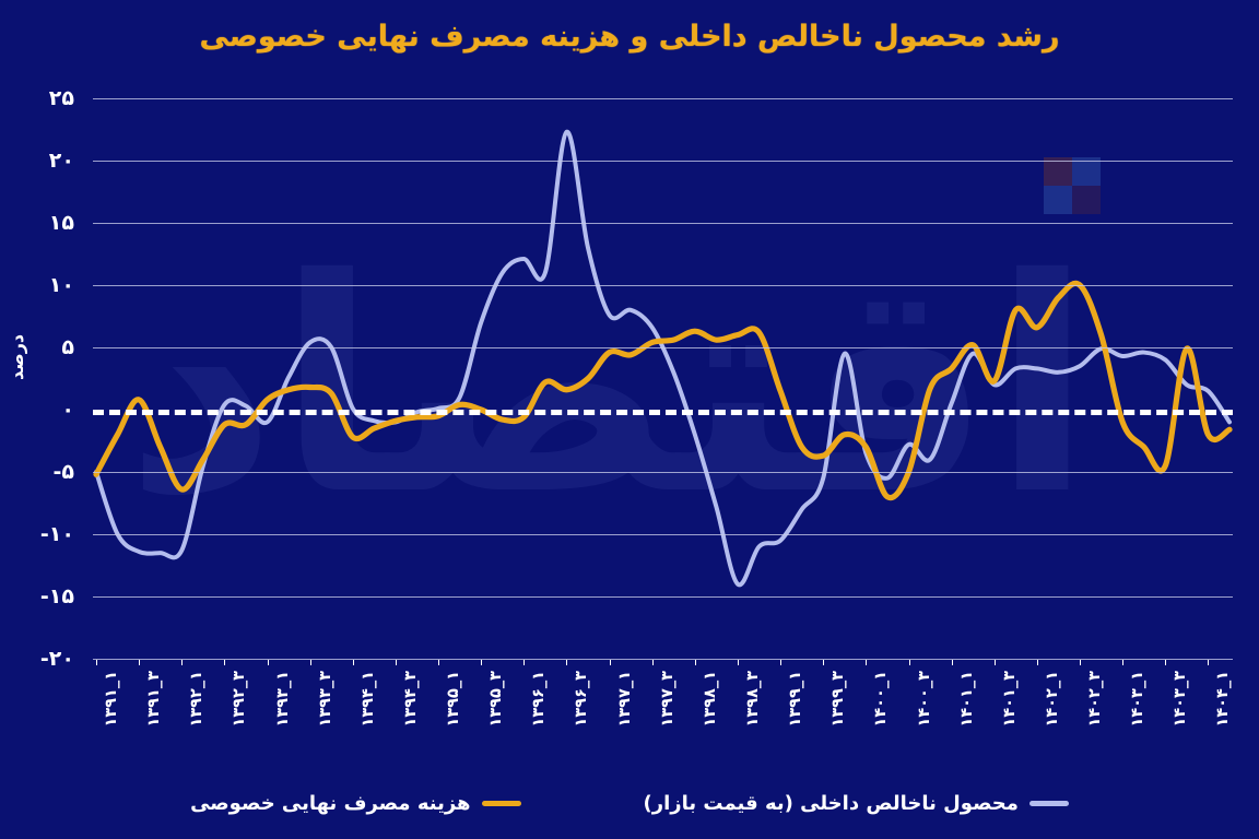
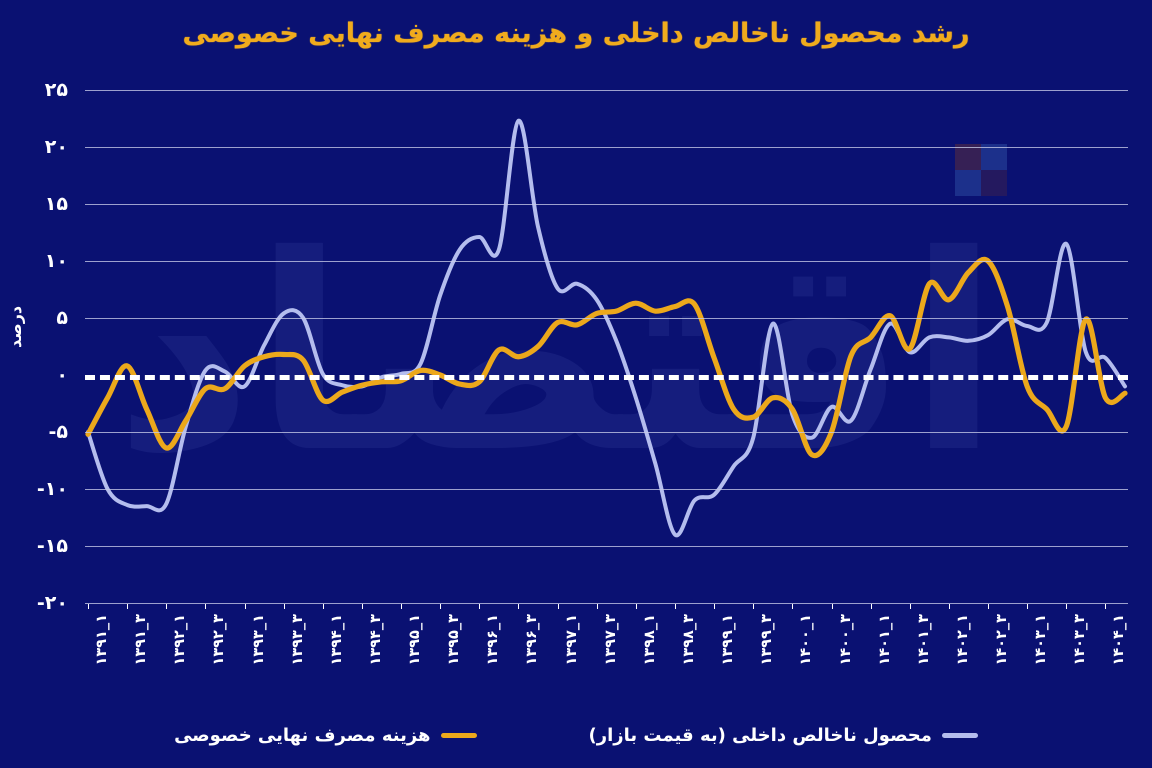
محصول ناخالص داخلی (به قیمت بازار)/۱۴۰۳_۳: 4.0 -> 11.5
